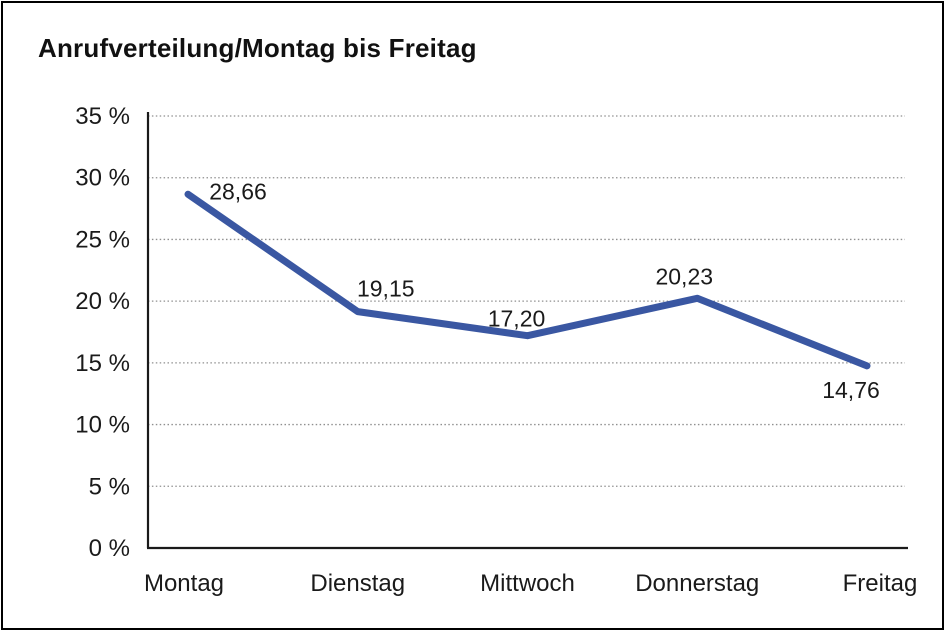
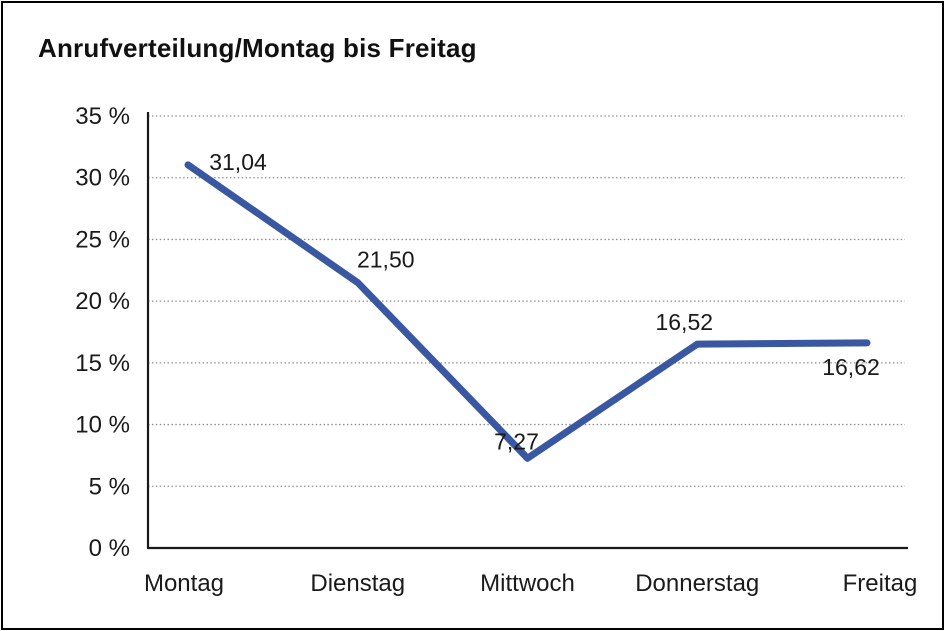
Montag: 28,66 -> 31,04
Dienstag: 19,15 -> 21,50
Mittwoch: 17,20 -> 7,27
Donnerstag: 20,23 -> 16,52
Freitag: 14,76 -> 16,62
